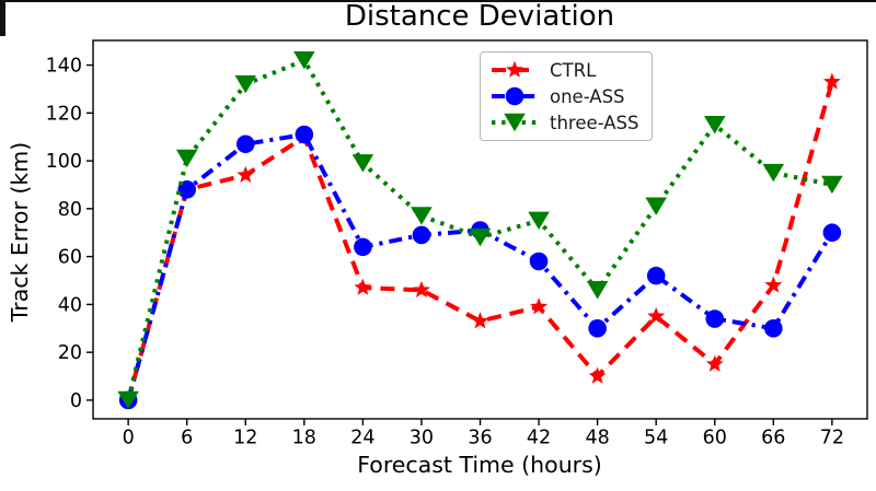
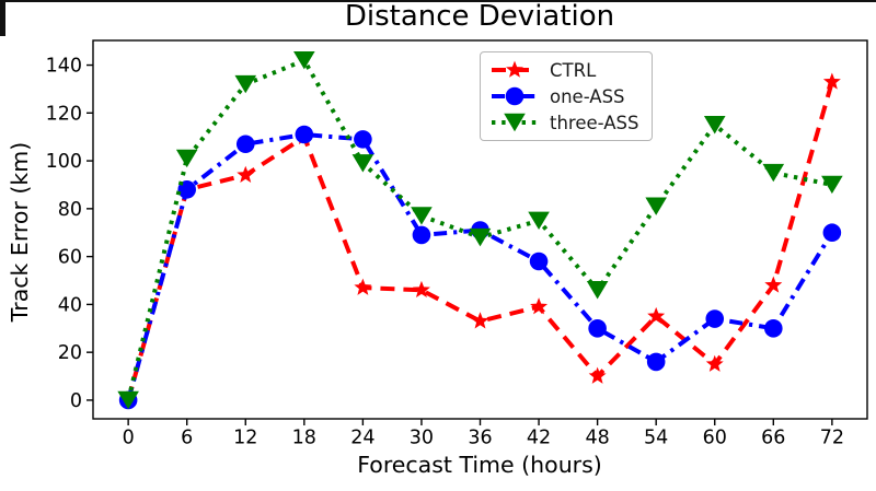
one-ASS/24: 64 -> 109
one-ASS/54: 52 -> 16
